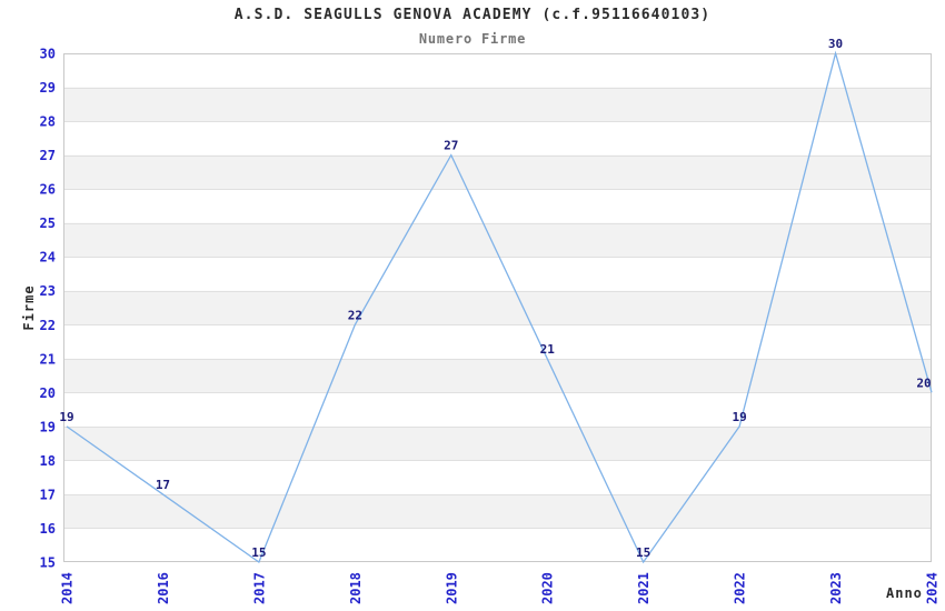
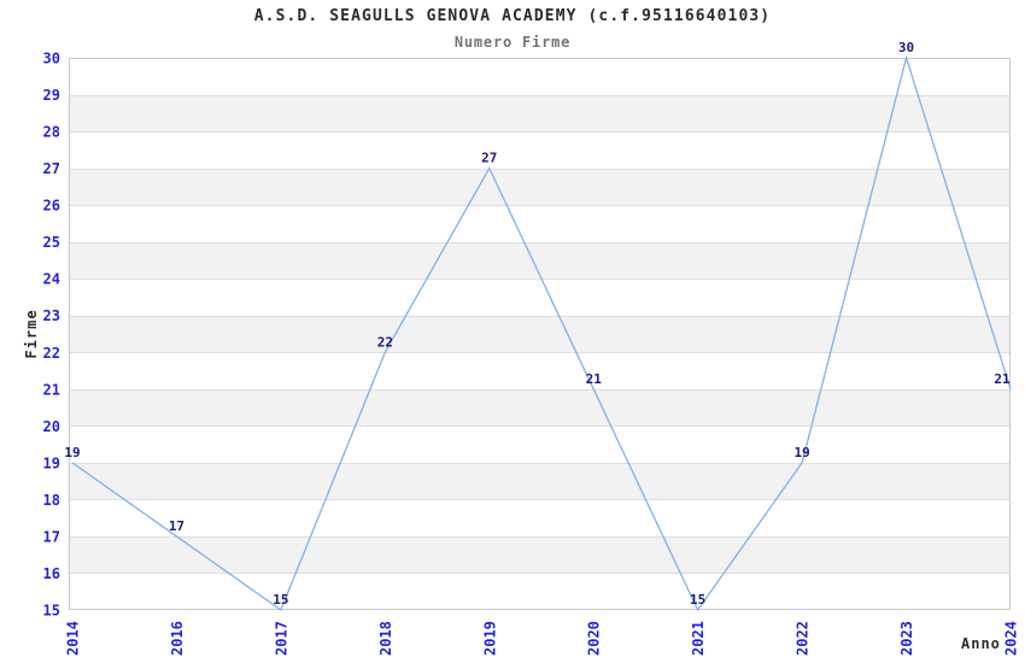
2024: 20 -> 21
